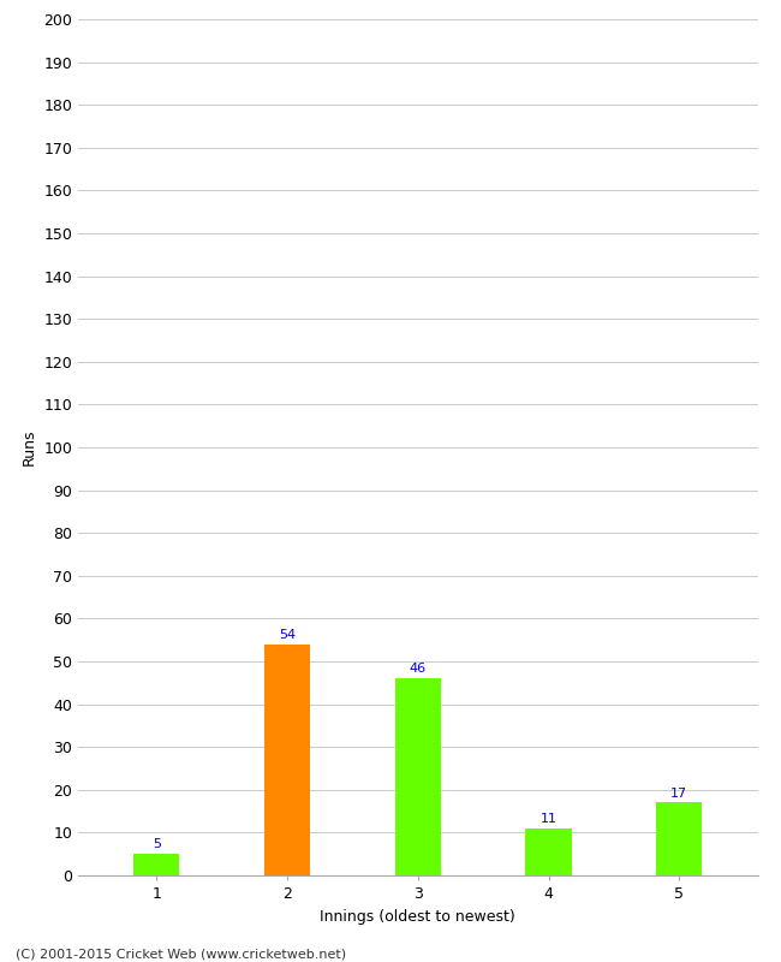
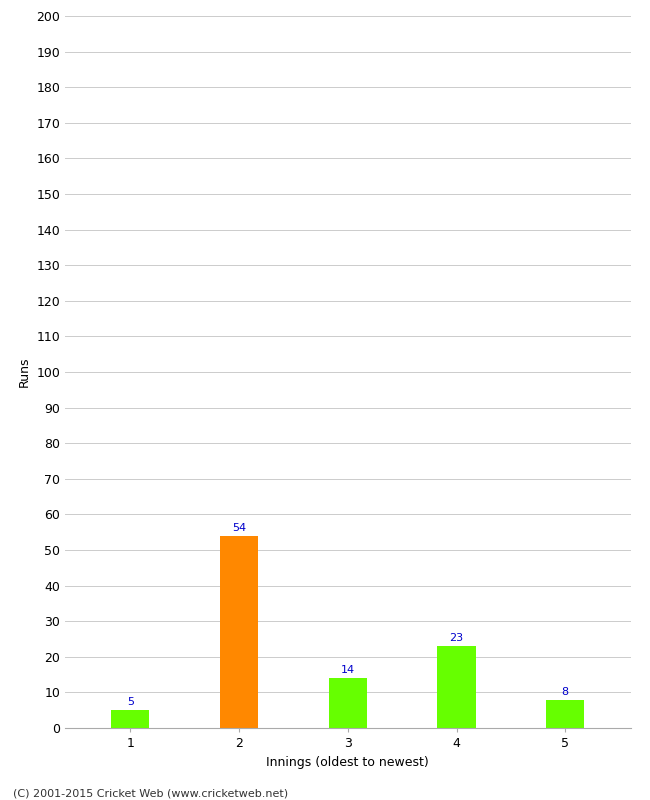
3: 46 -> 14
4: 11 -> 23
5: 17 -> 8
